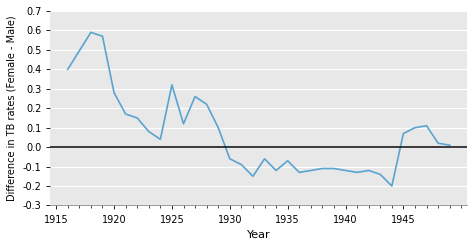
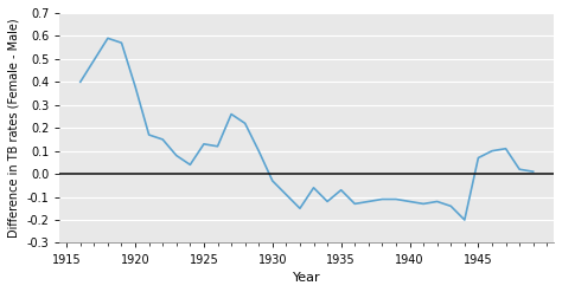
1920: 0.28 -> 0.38
1925: 0.32 -> 0.13
1930: -0.06 -> -0.03
